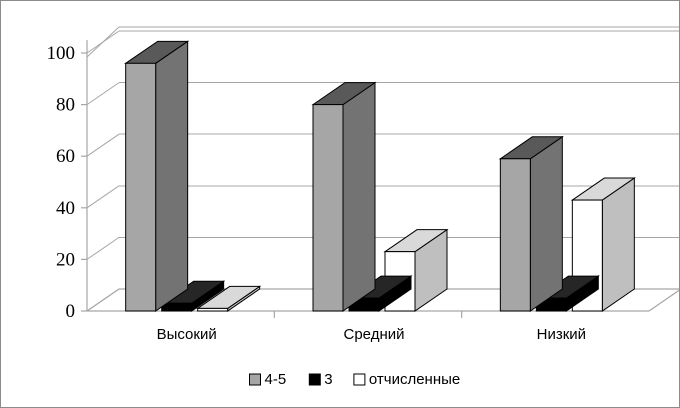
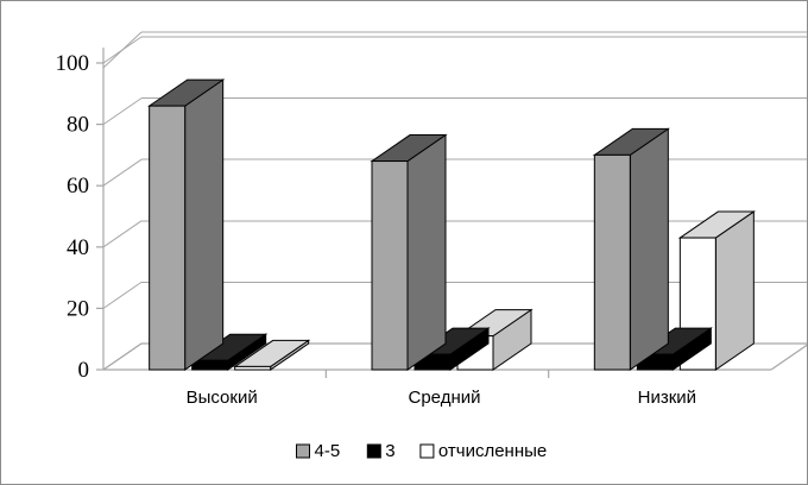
4-5/Высокий: 96 -> 86
4-5/Средний: 80 -> 68
отчисленные/Средний: 23 -> 11
4-5/Низкий: 59 -> 70
